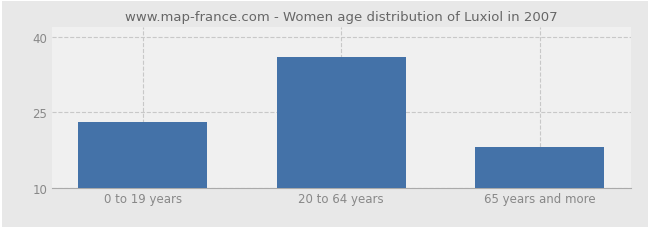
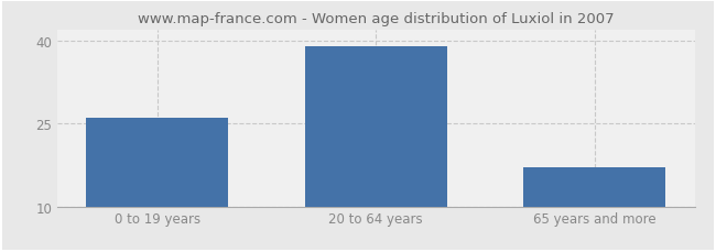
0 to 19 years: 23 -> 26
20 to 64 years: 36 -> 39
65 years and more: 18 -> 17
